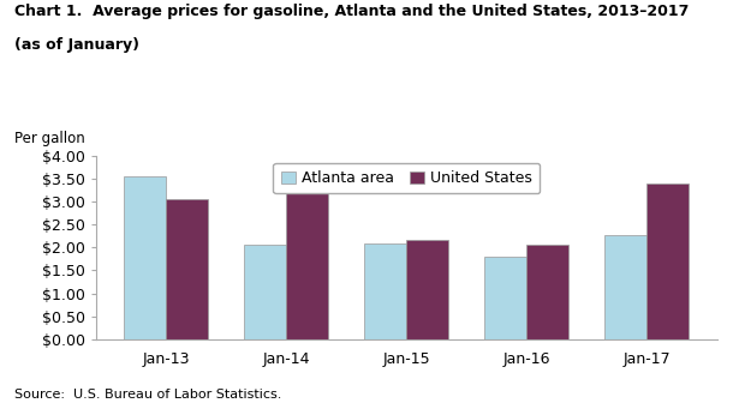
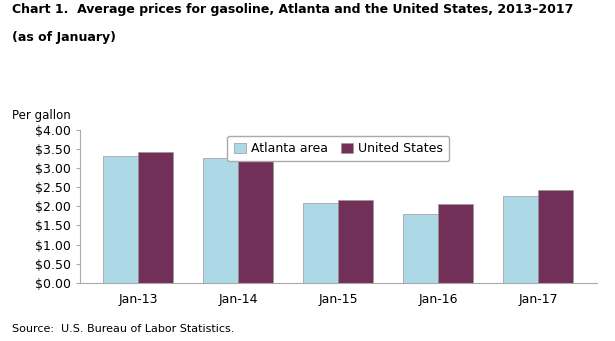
Atlanta area/Jan-13: $3.55 -> $3.31
United States/Jan-13: $3.05 -> $3.41
Atlanta area/Jan-14: $2.05 -> $3.26
United States/Jan-17: $3.40 -> $2.42
